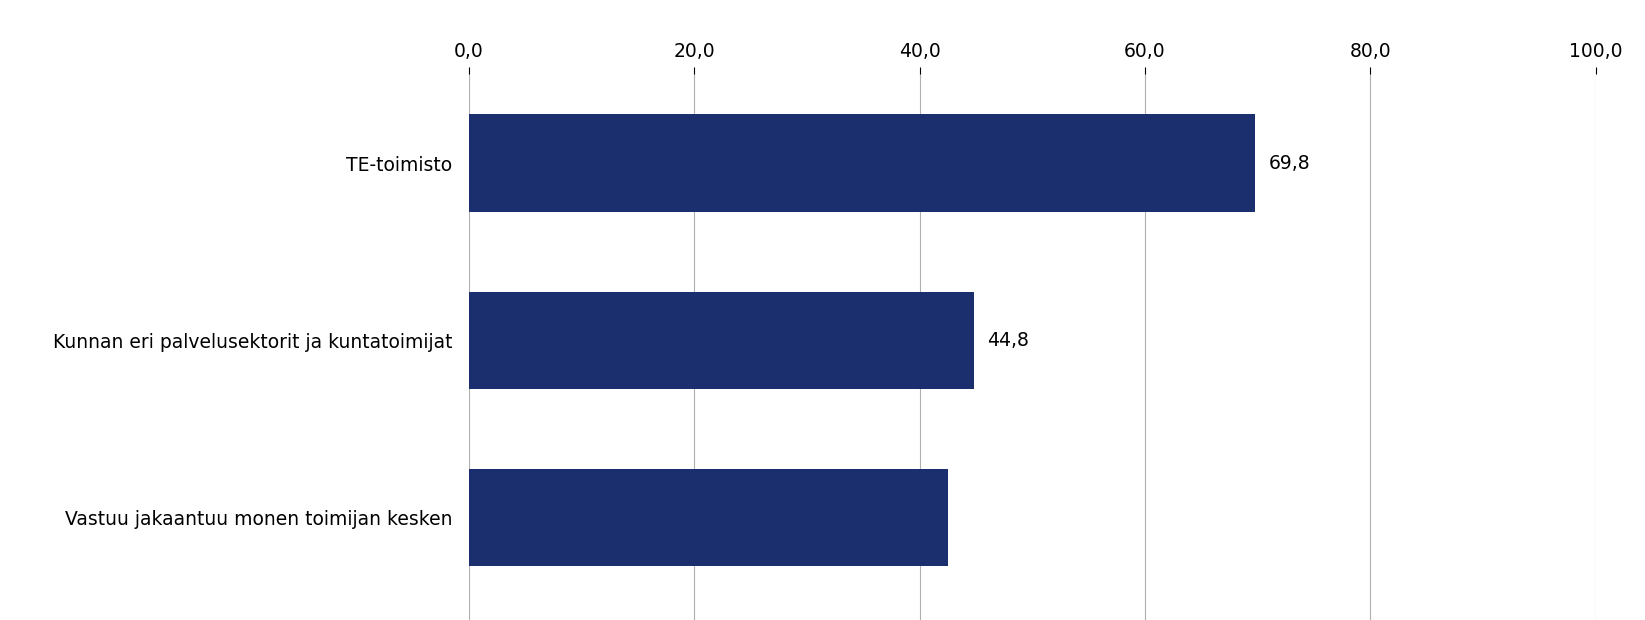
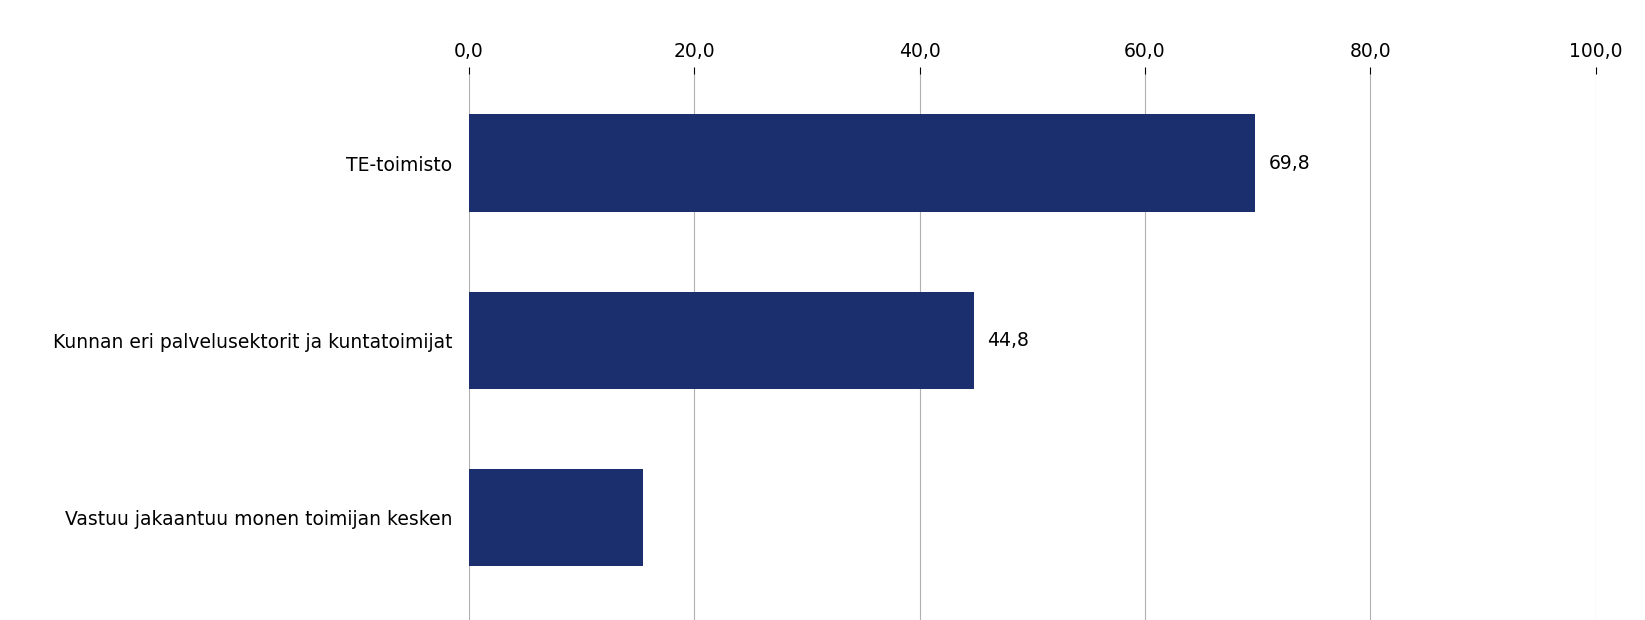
Vastuu jakaantuu monen toimijan kesken: 42,5 -> 15,5
